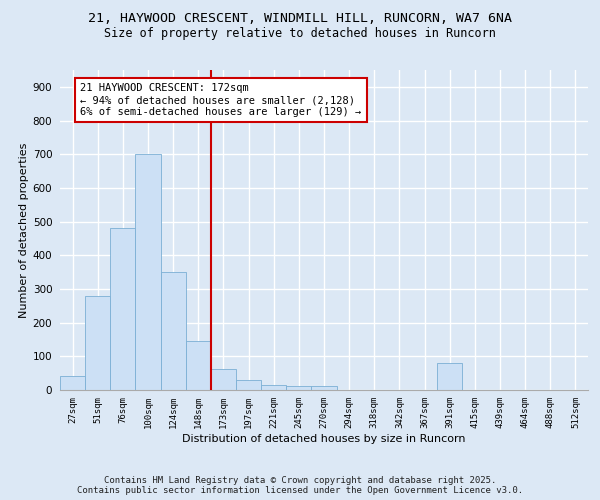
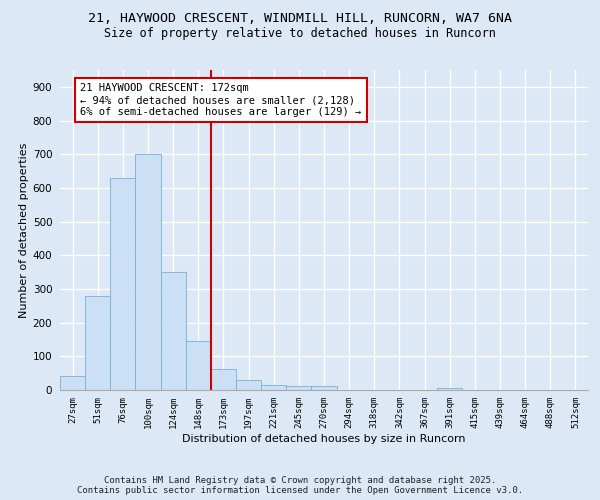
76sqm: 480 -> 630
391sqm: 80 -> 5
